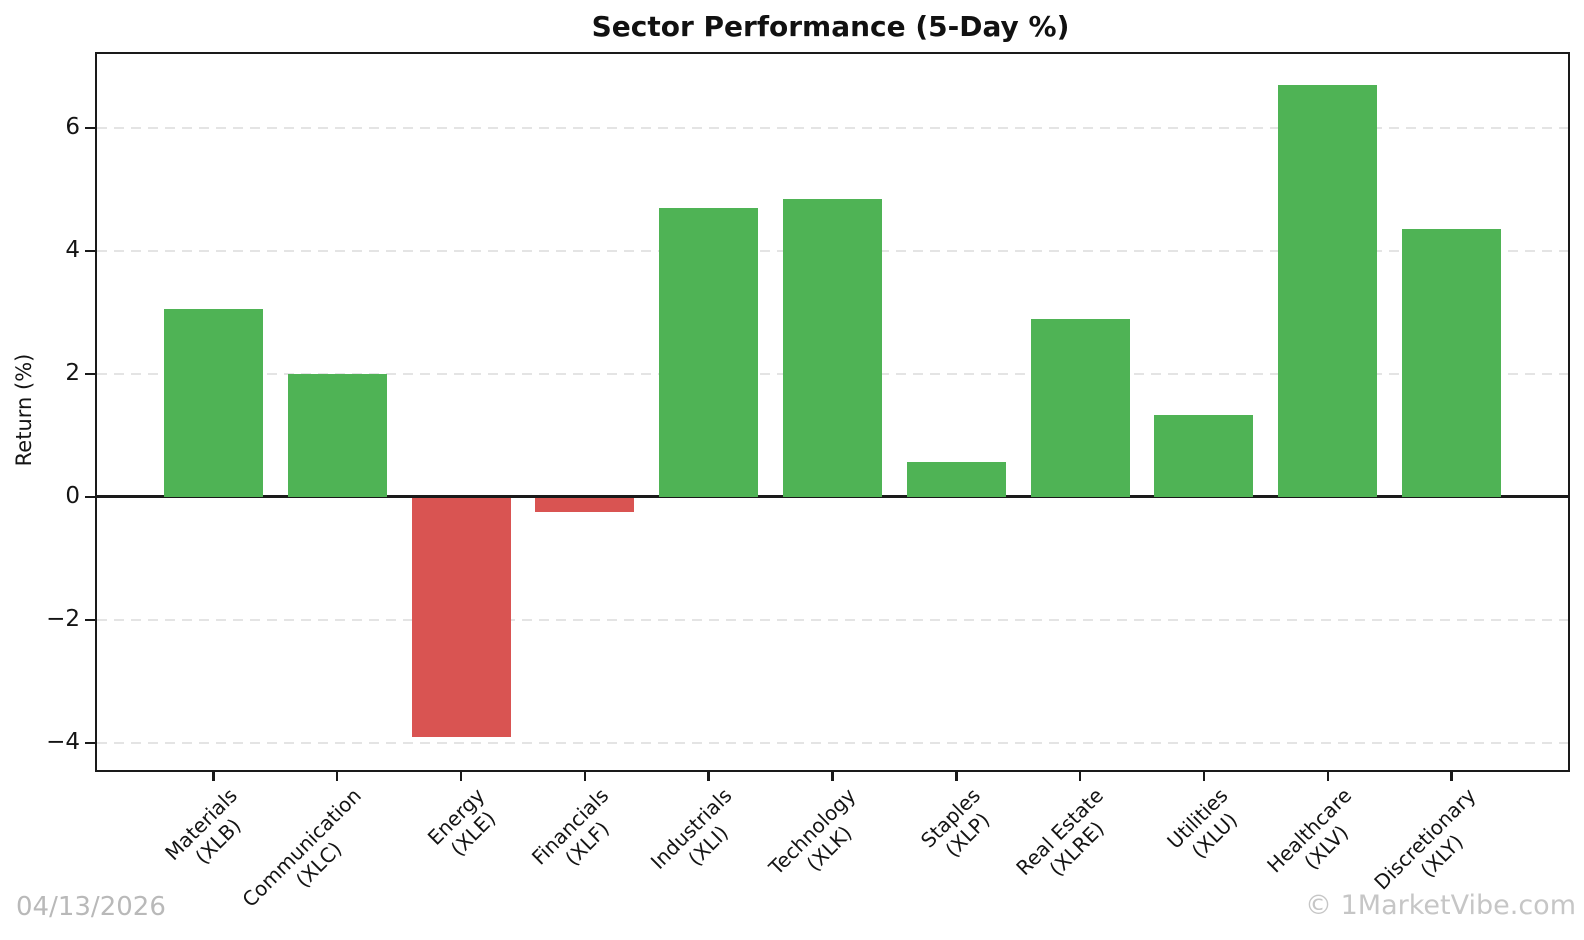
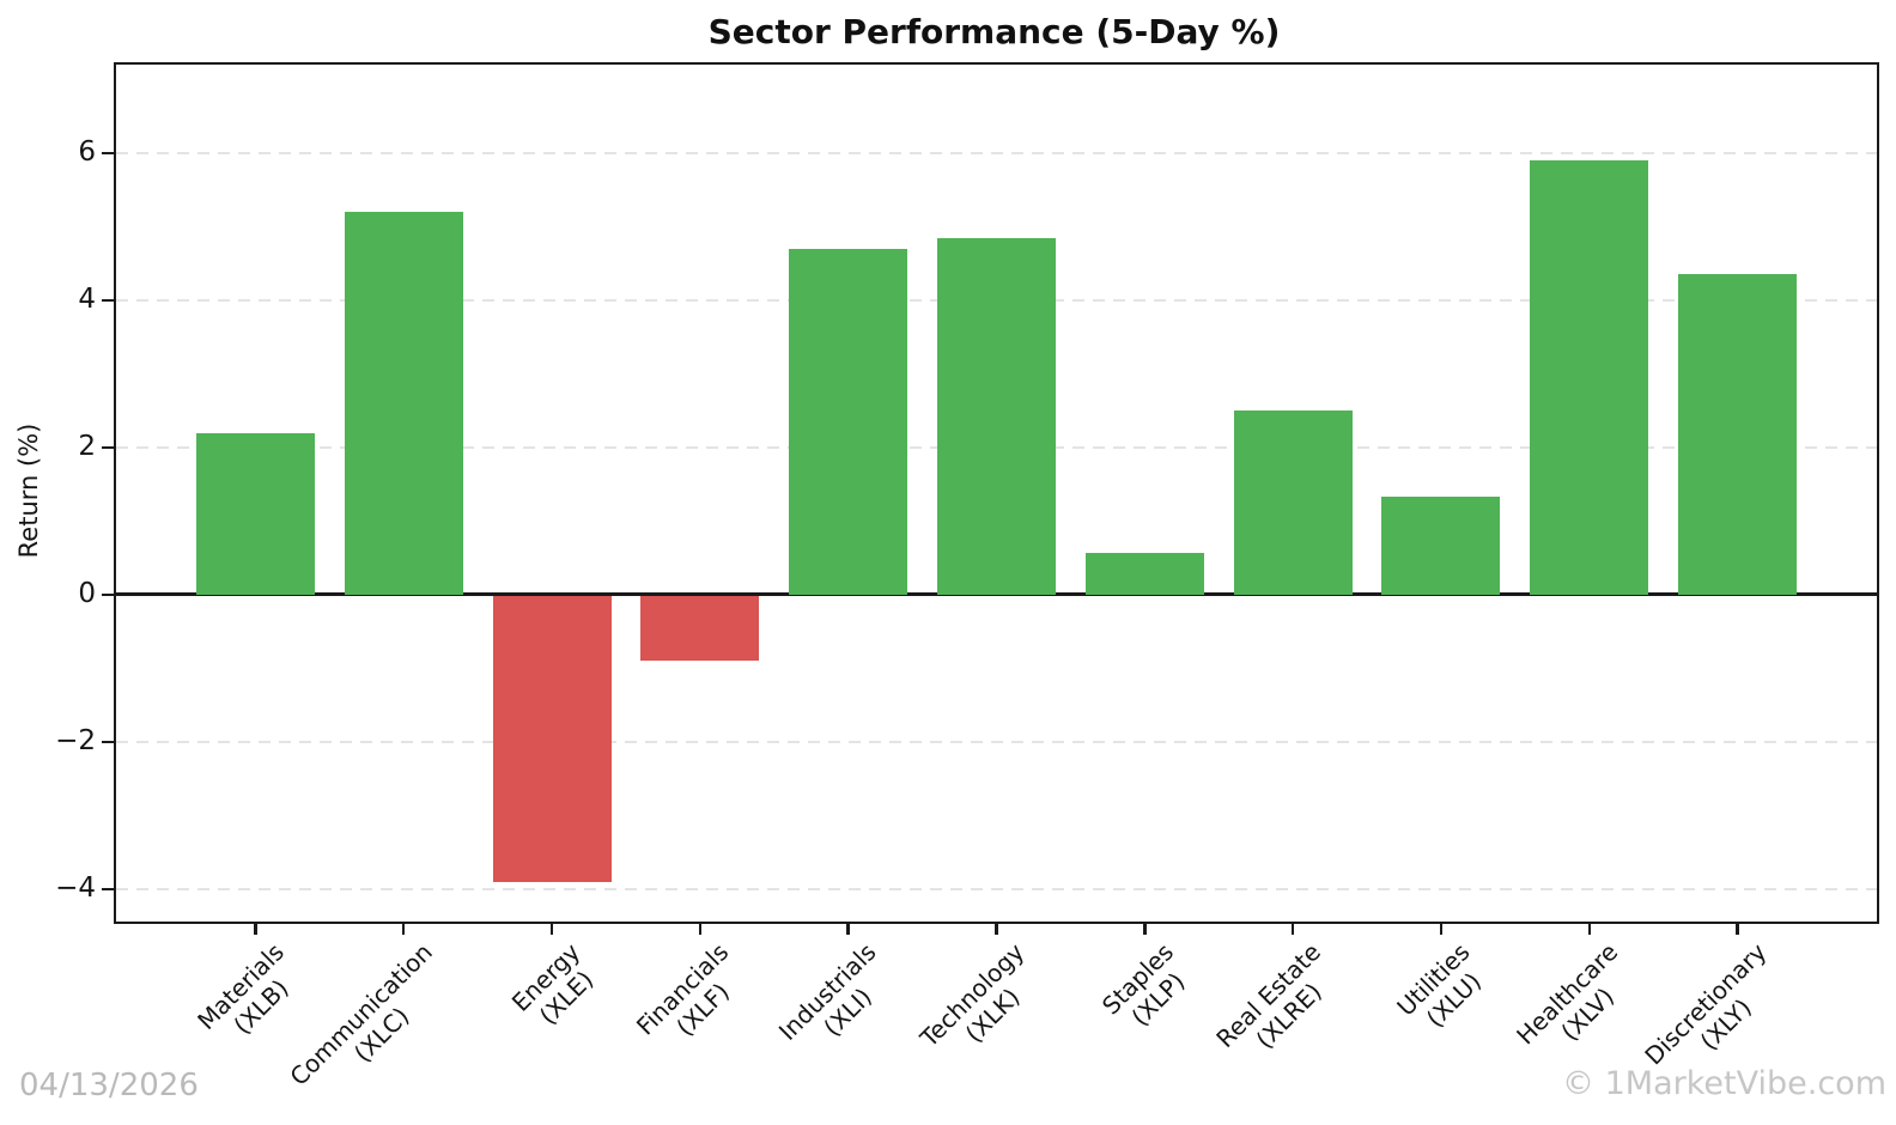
Materials: 3.0 -> 2.2
Communication: 2.0 -> 5.2
Financials: -0.2 -> -0.9
Real Estate: 2.9 -> 2.5
Healthcare: 6.7 -> 5.9
